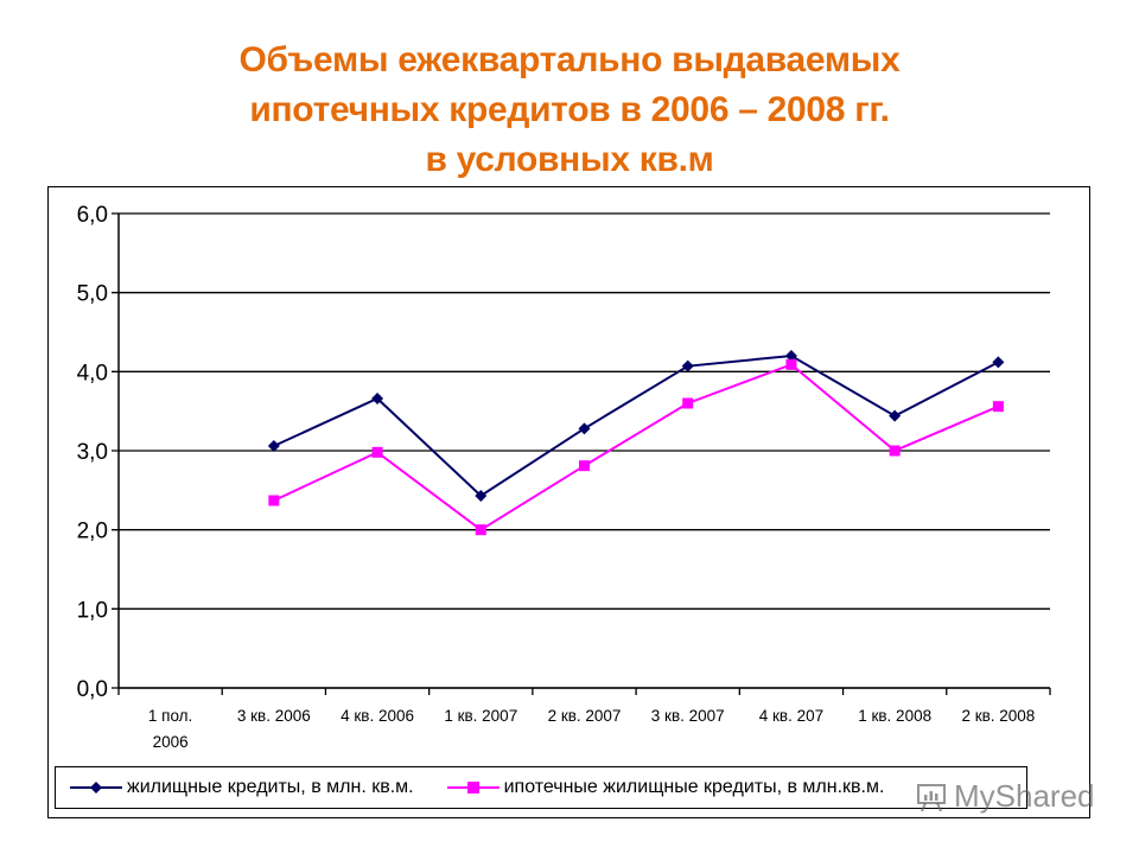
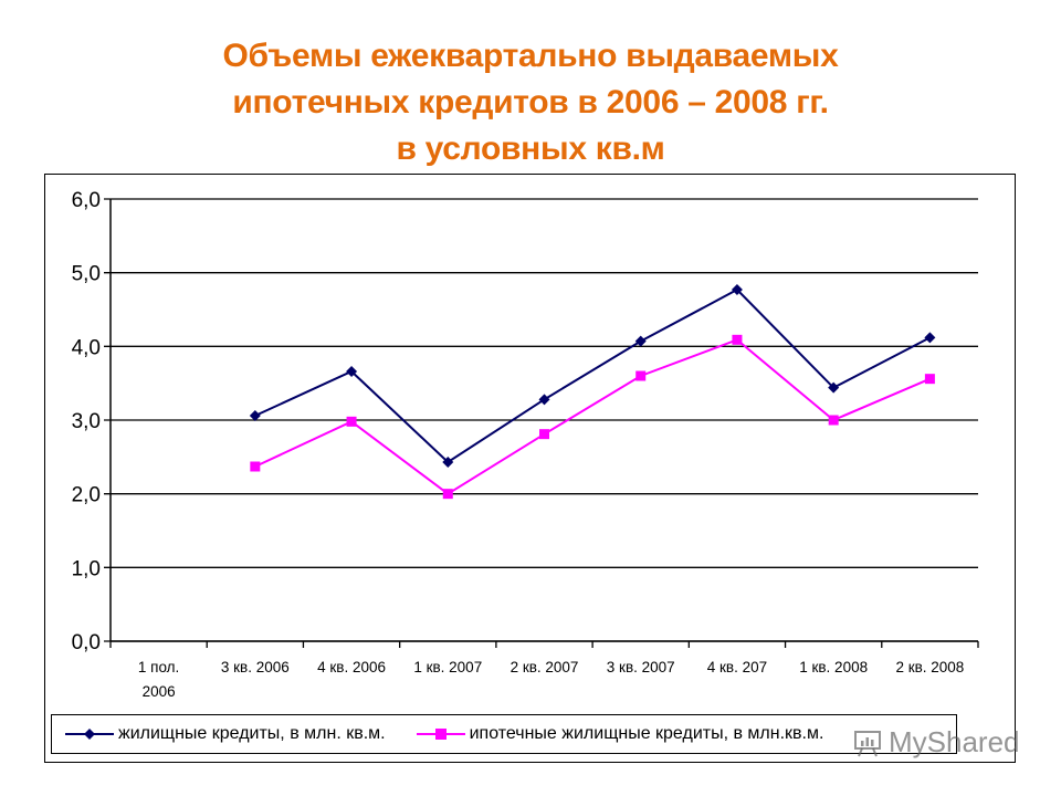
жилищные кредиты, в млн. кв.м./4 кв. 207: 4,2 -> 4,8
